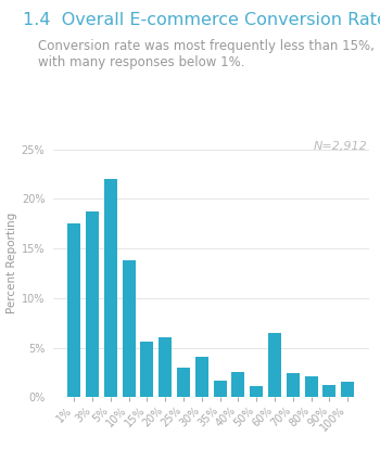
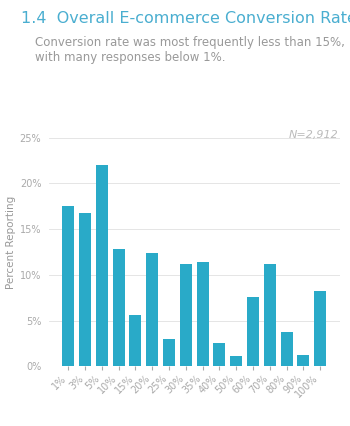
3%: 18.7% -> 16.8%
10%: 13.8% -> 12.8%
20%: 6.1% -> 12.4%
30%: 4.1% -> 11.2%
35%: 1.7% -> 11.4%
60%: 6.5% -> 7.6%
70%: 2.4% -> 11.2%
80%: 2.1% -> 3.8%
100%: 1.6% -> 8.2%
